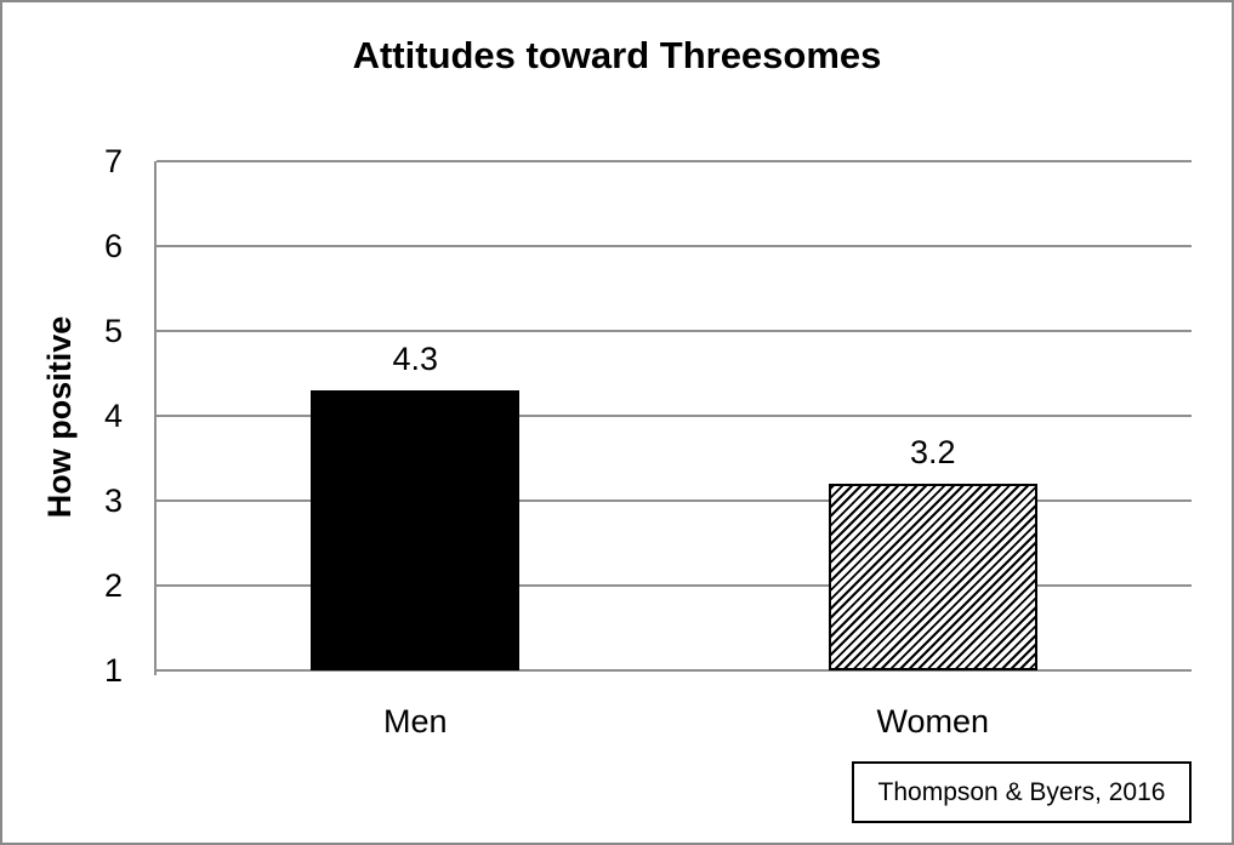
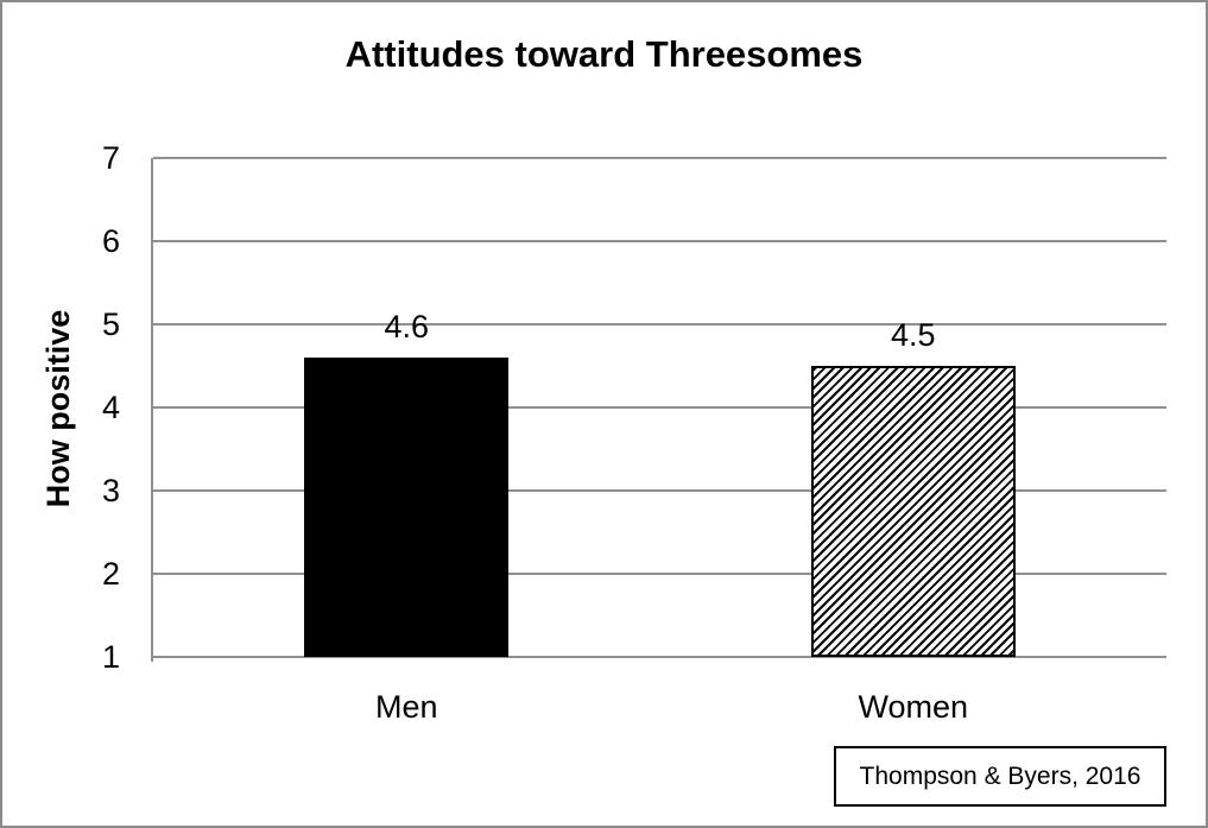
Men: 4.3 -> 4.6
Women: 3.2 -> 4.5
